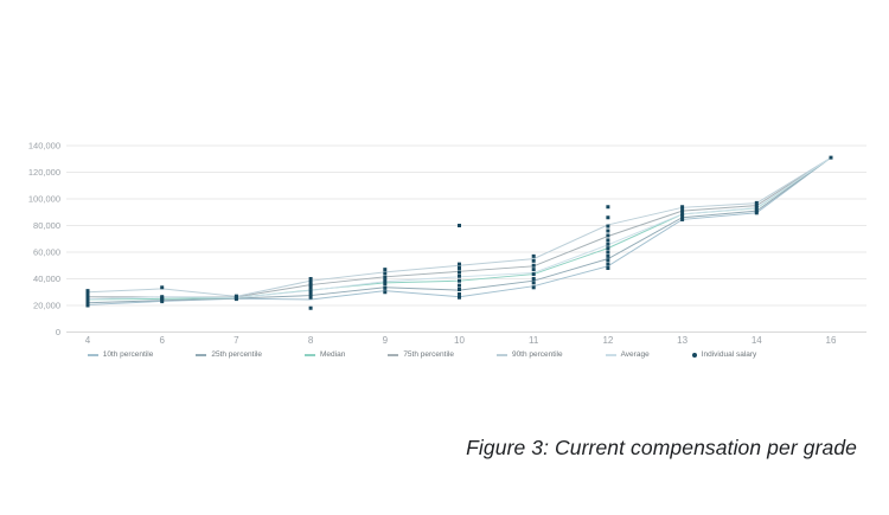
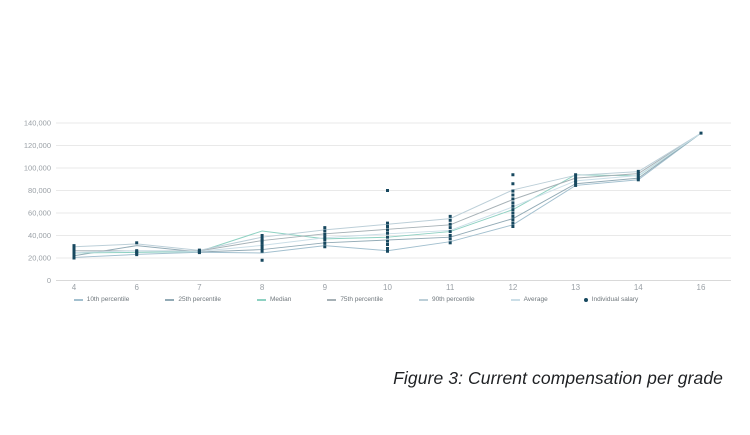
25th percentile/6: 24000 -> 31000
Median/8: 32000 -> 44000
25th percentile/10: 32000 -> 36000
Median/13: 88000 -> 94000
